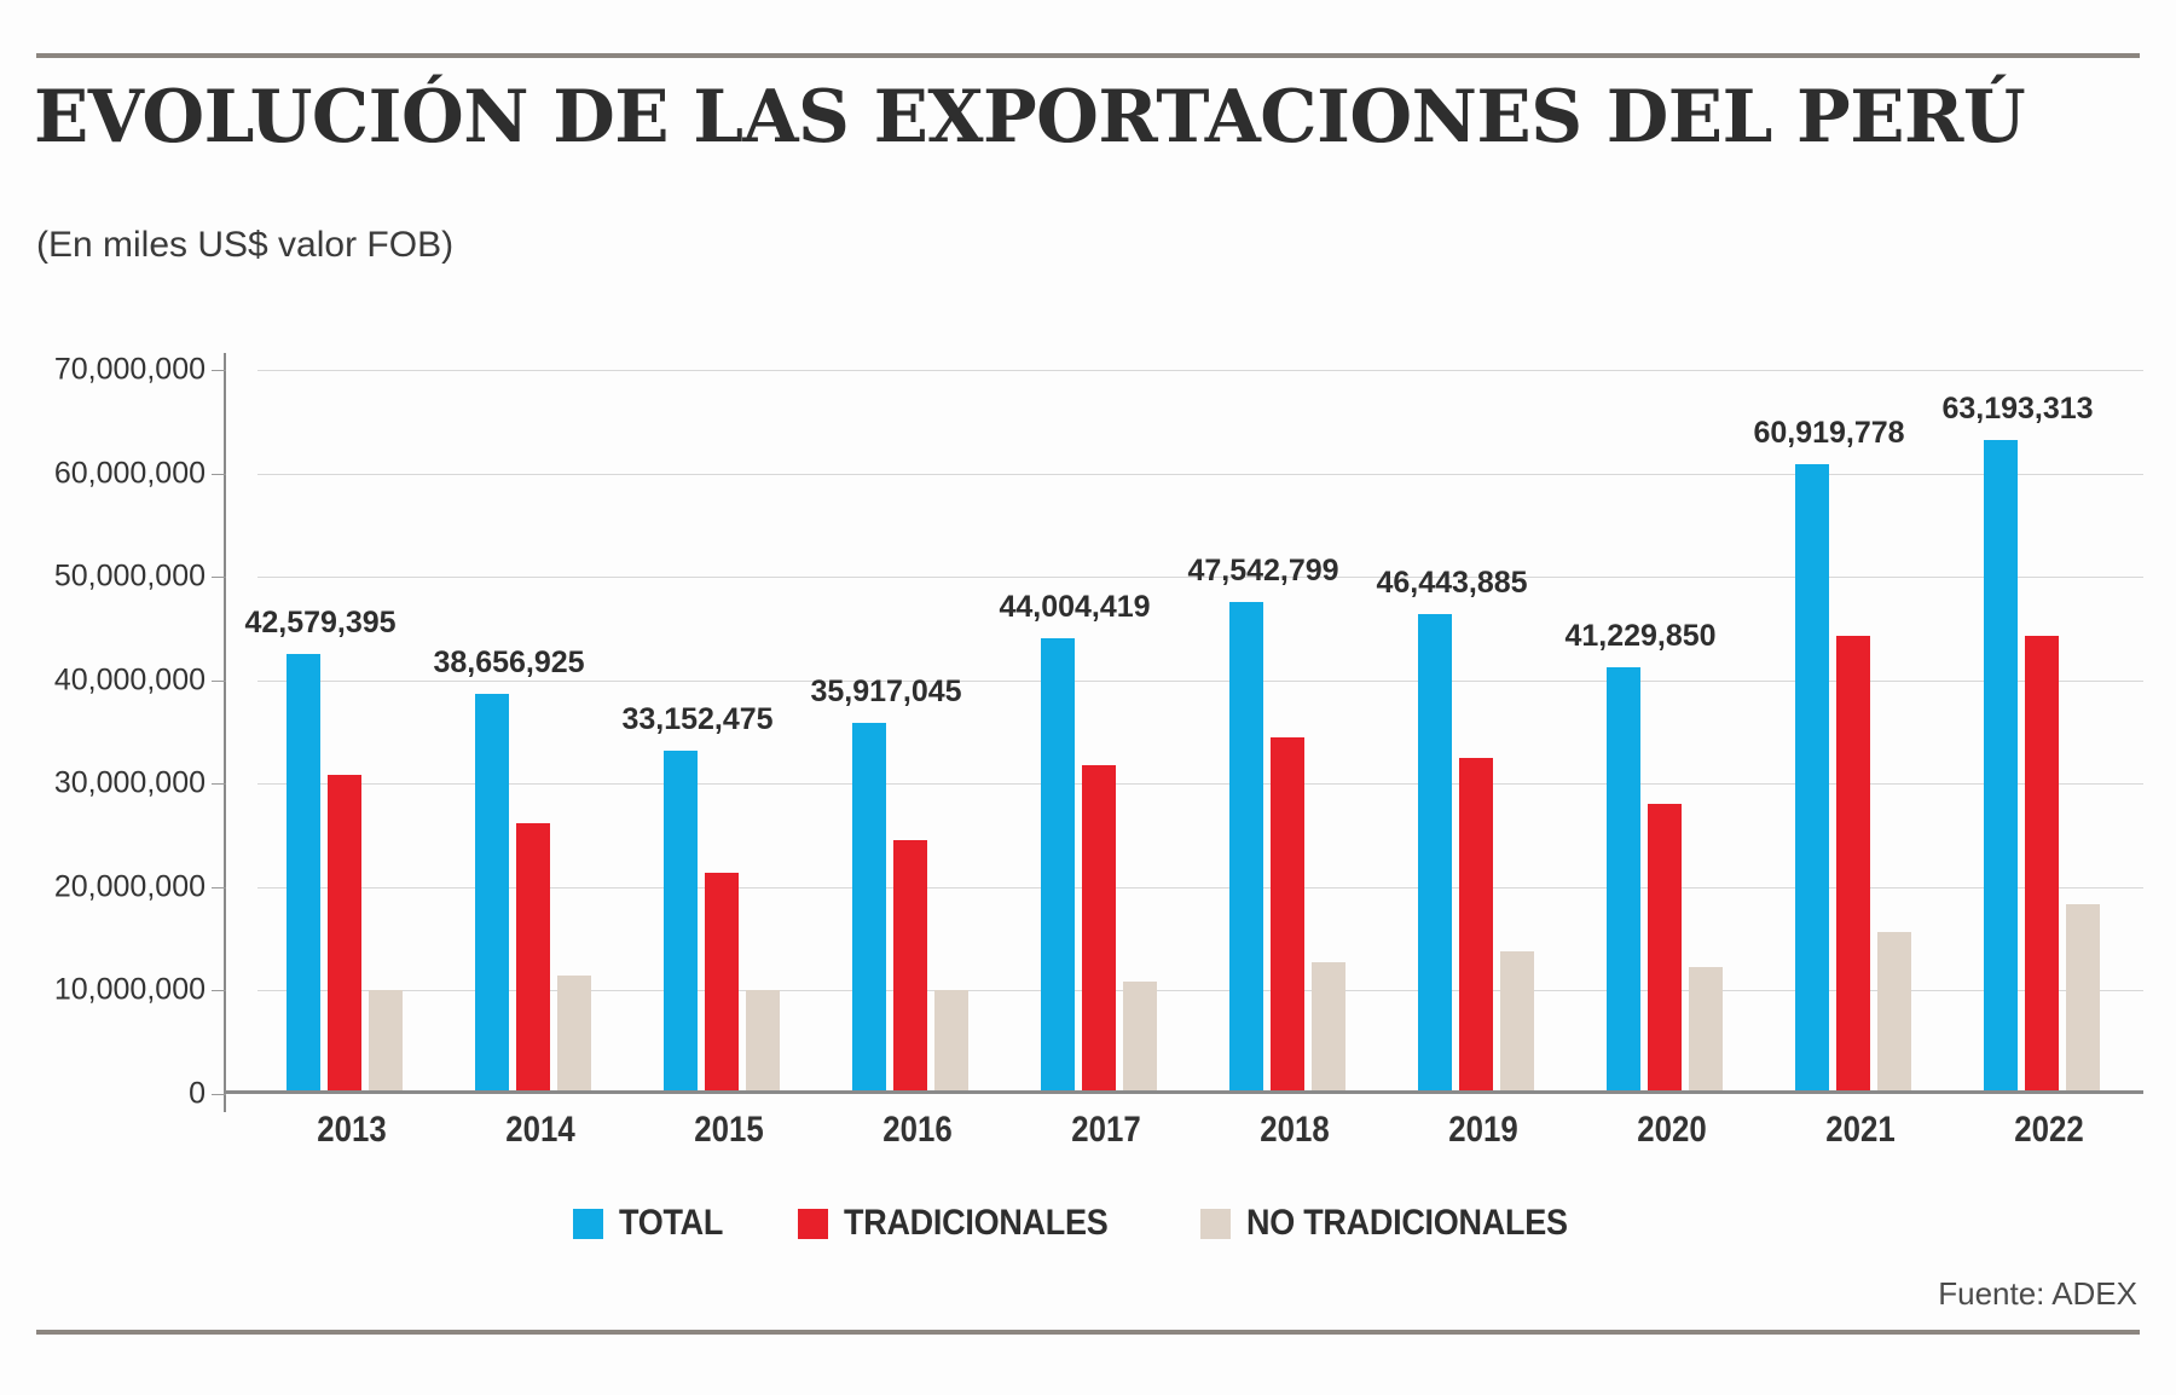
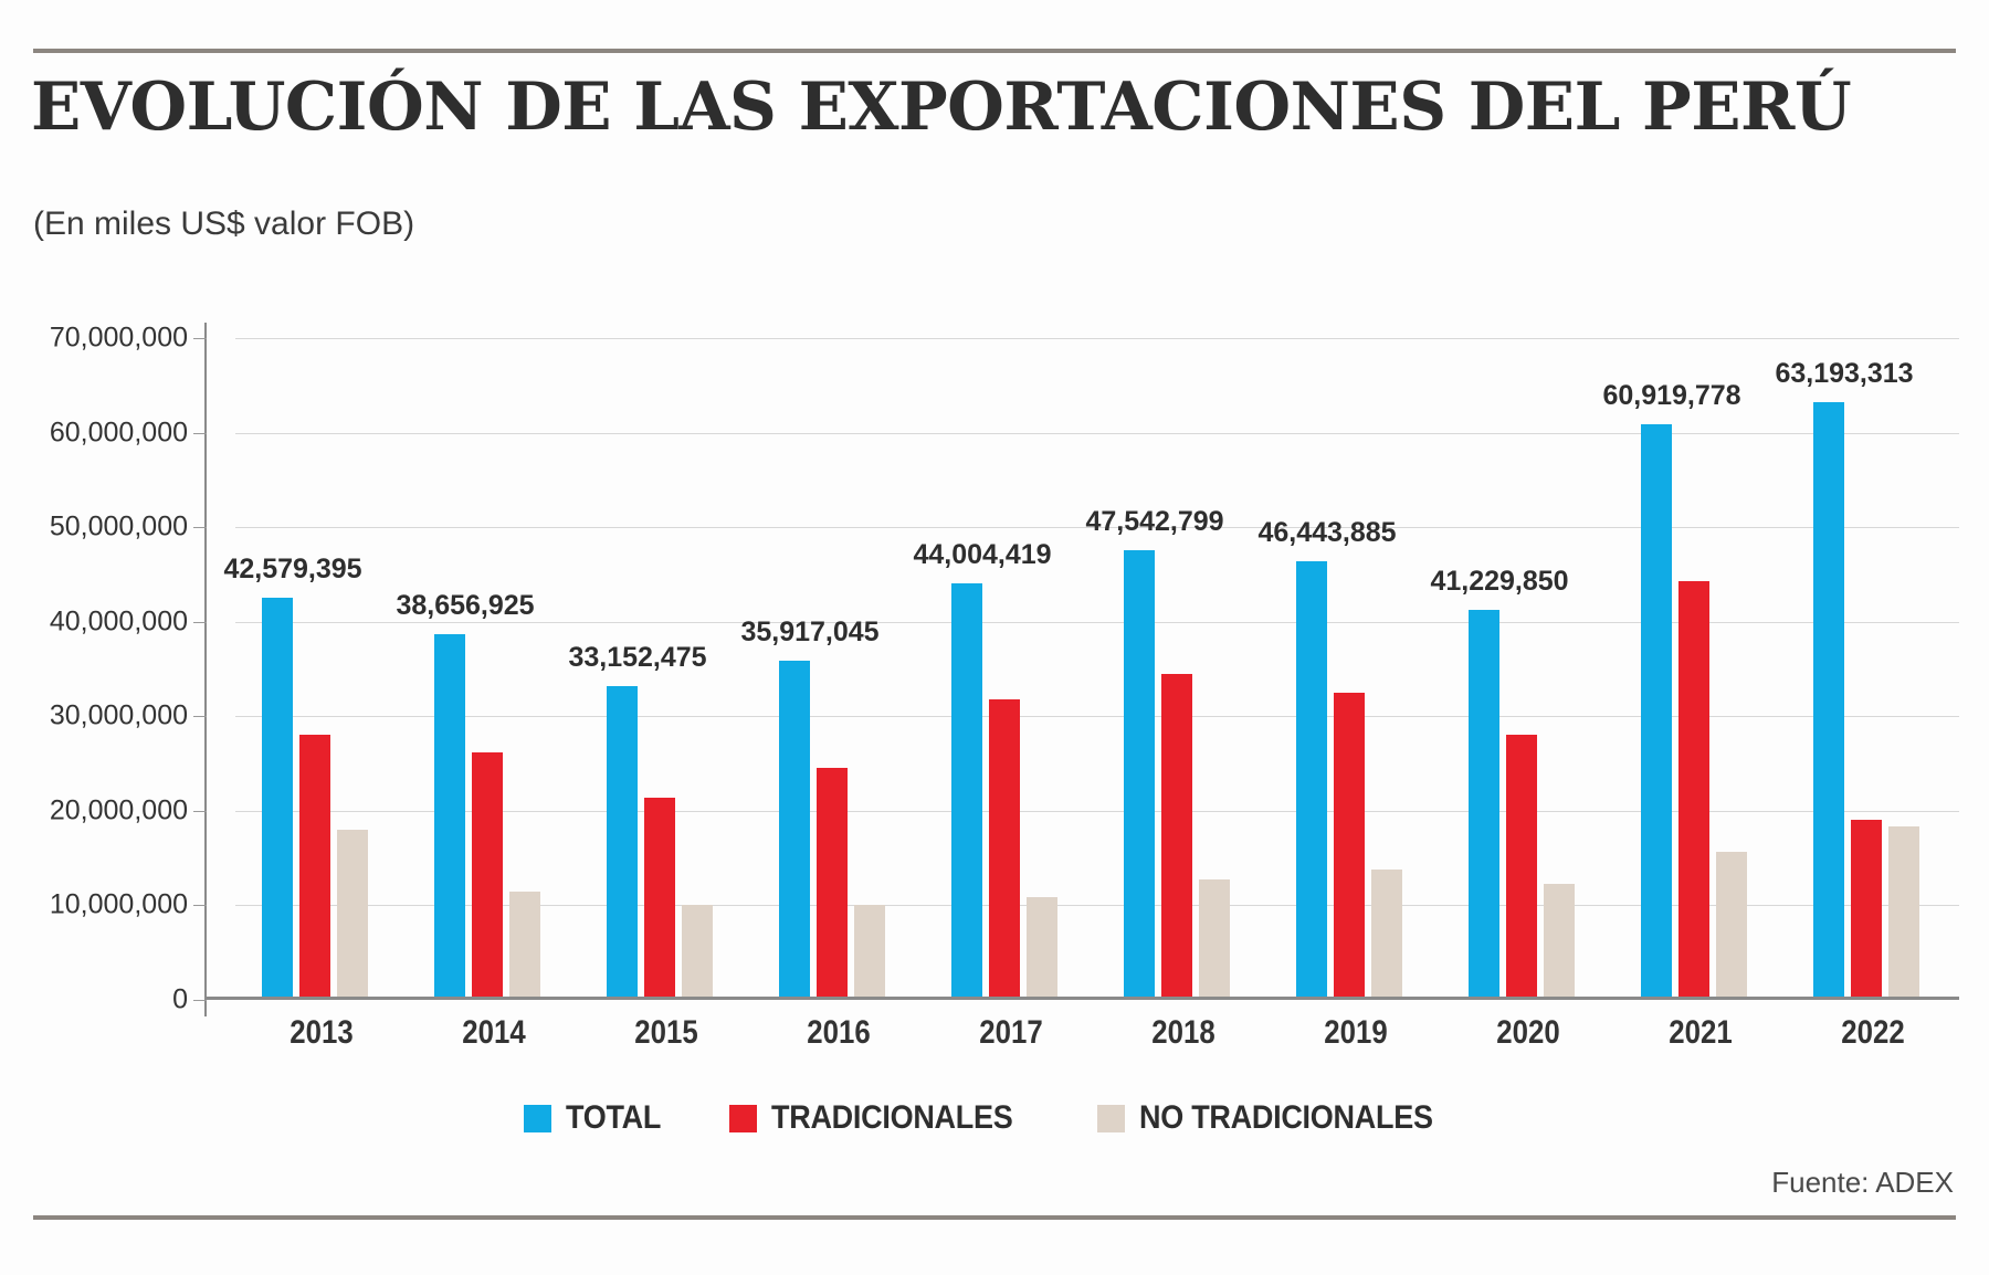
TRADICIONALES/2013: 31000000 -> 28000000
NO TRADICIONALES/2013: 10000000 -> 18000000
TRADICIONALES/2022: 44000000 -> 19000000
